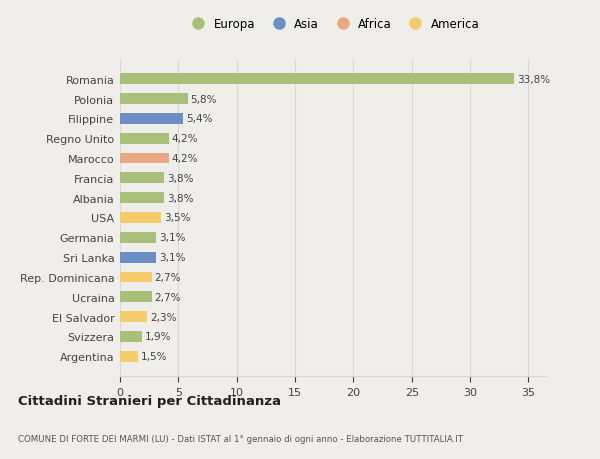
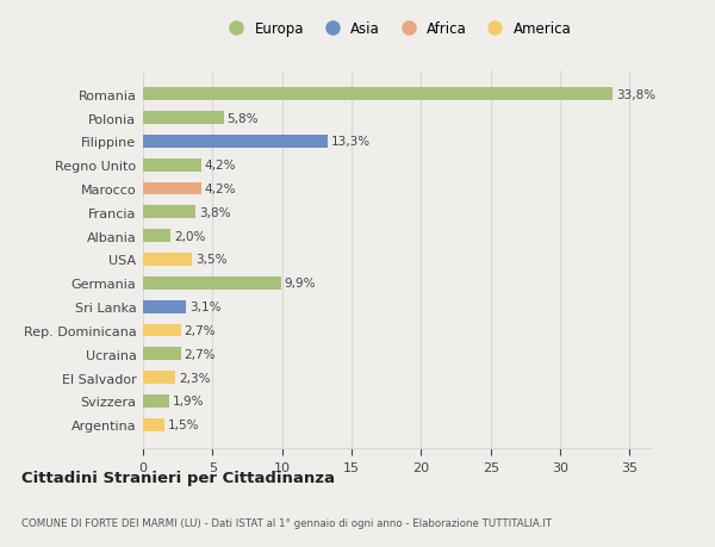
Filippine: 5,4% -> 13,3%
Albania: 3,8% -> 2,0%
Germania: 3,1% -> 9,9%
